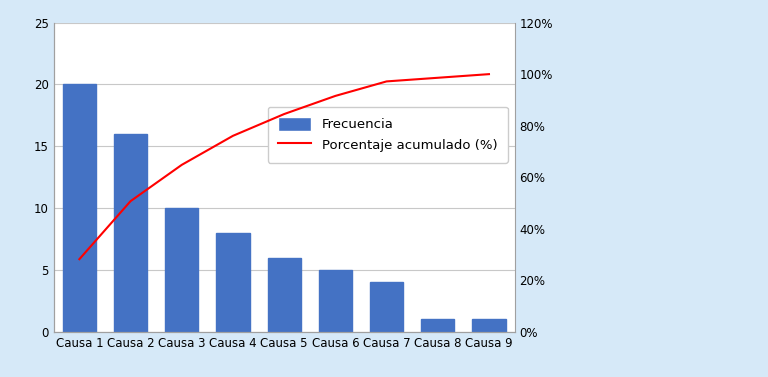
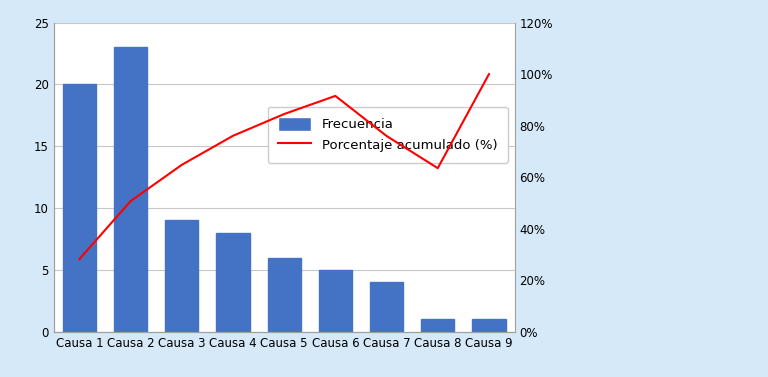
Frecuencia/Causa 2: 16 -> 23
Frecuencia/Causa 3: 10 -> 9
Porcentaje acumulado (%)/Causa 7: 97.2% -> 76.0%
Porcentaje acumulado (%)/Causa 8: 98.6% -> 63.5%
